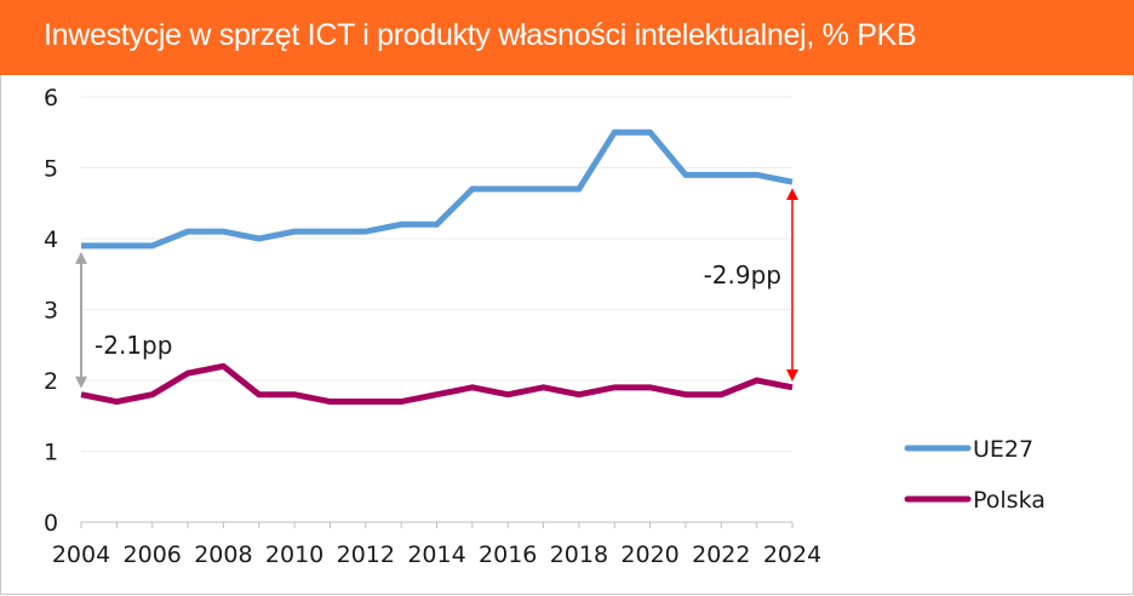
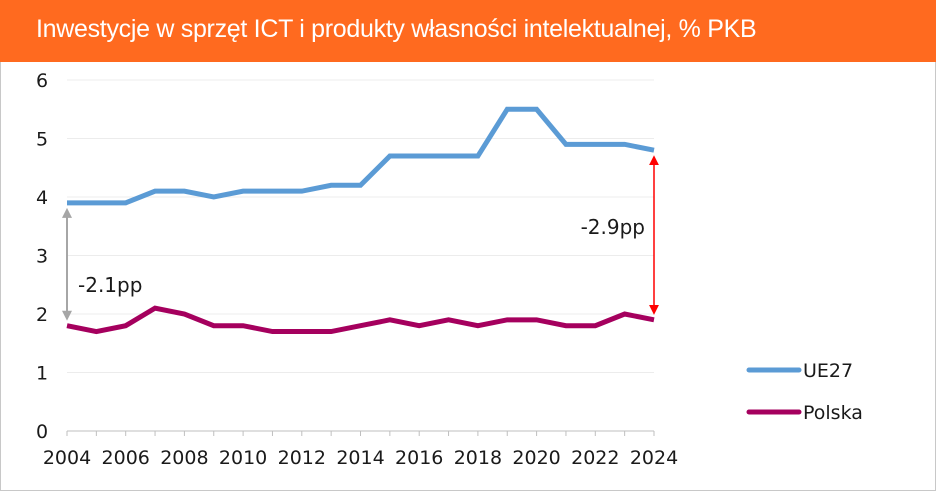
Polska/2008: 2.2 -> 2.0
